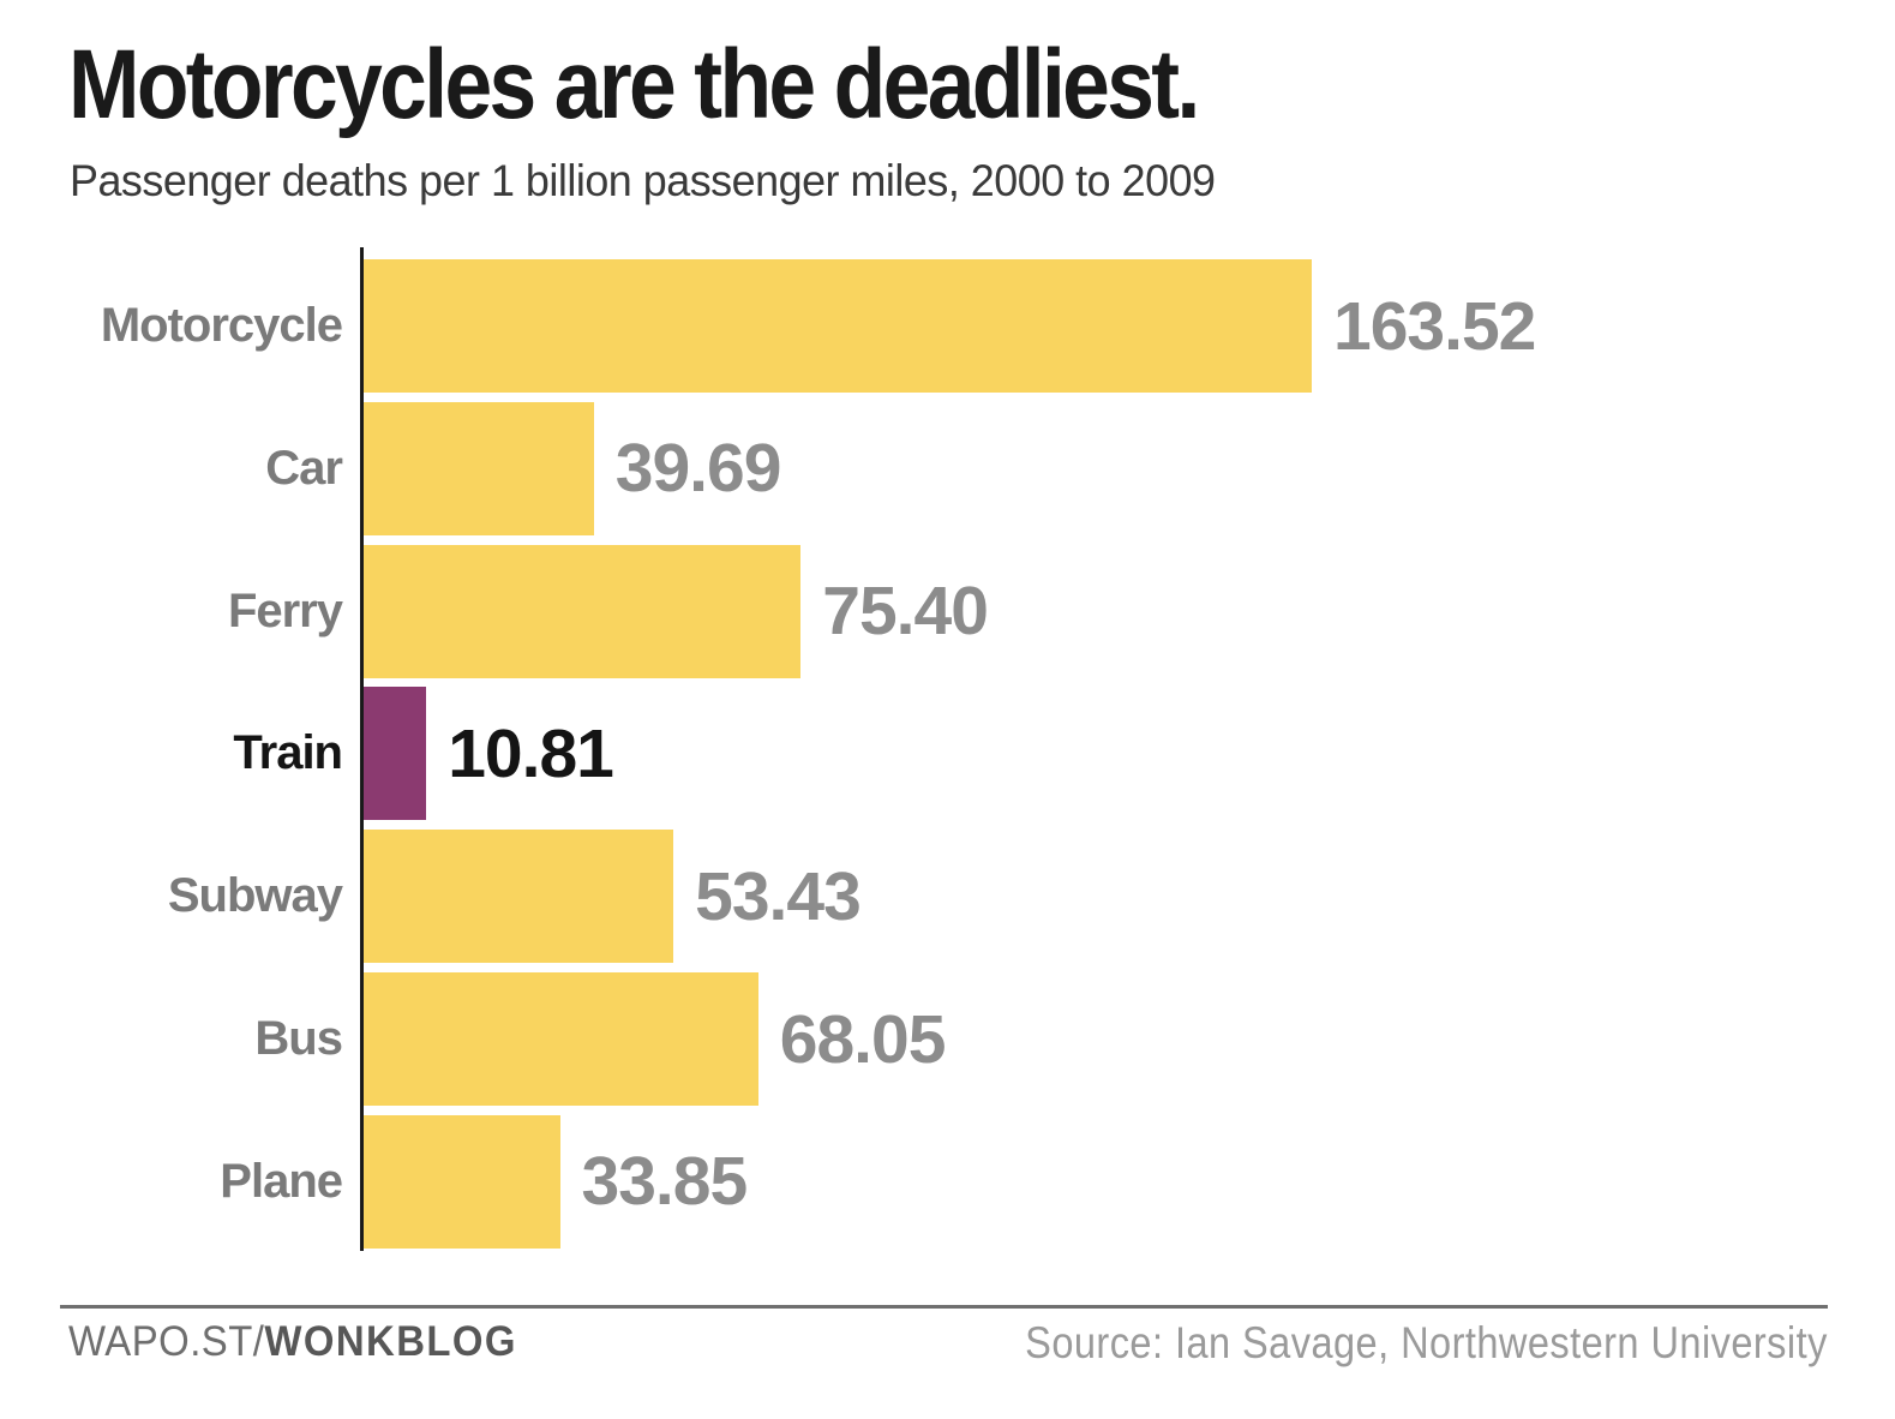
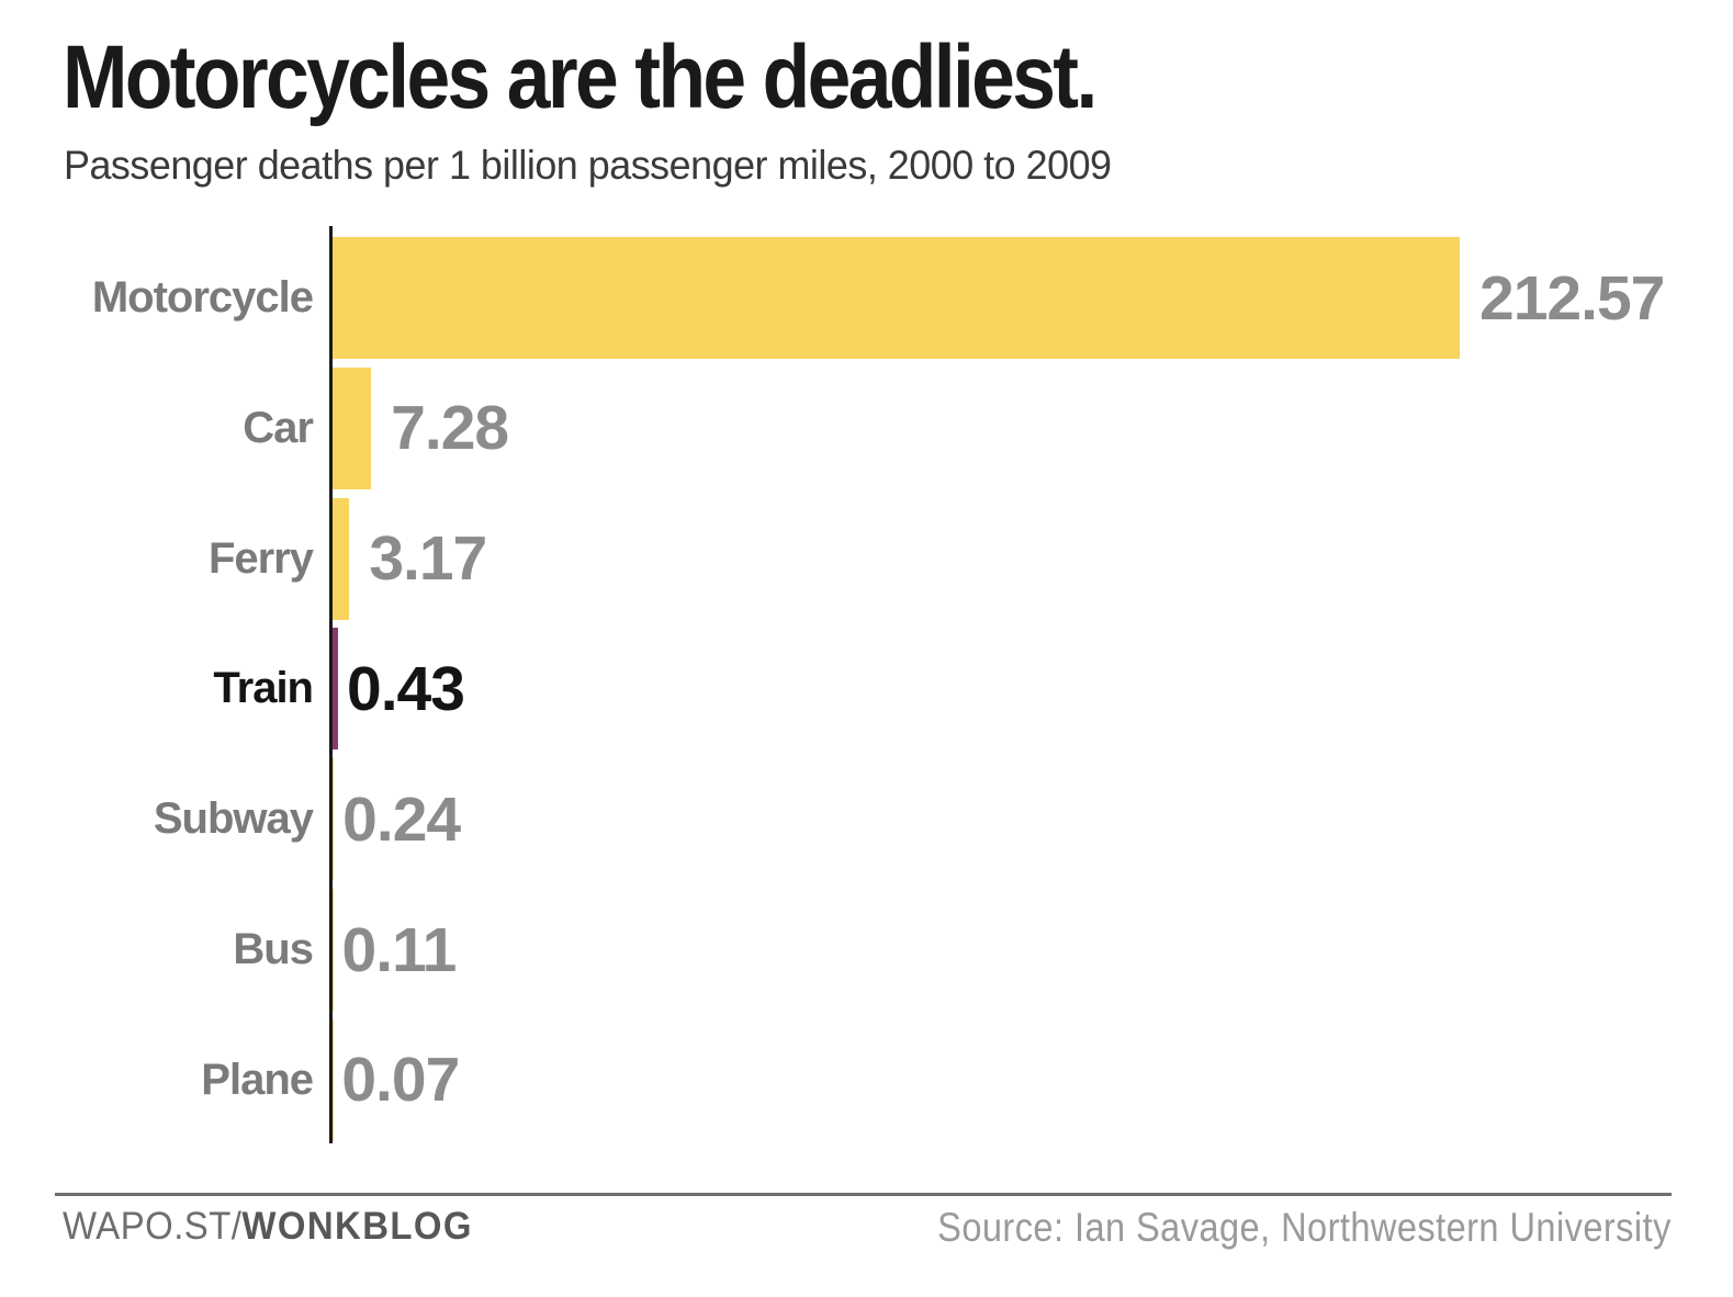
Motorcycle: 163.52 -> 212.57
Car: 39.69 -> 7.28
Ferry: 75.40 -> 3.17
Train: 10.81 -> 0.43
Subway: 53.43 -> 0.24
Bus: 68.05 -> 0.11
Plane: 33.85 -> 0.07
